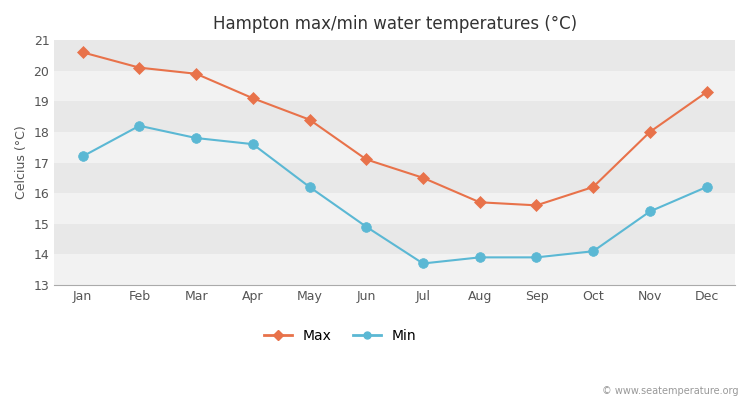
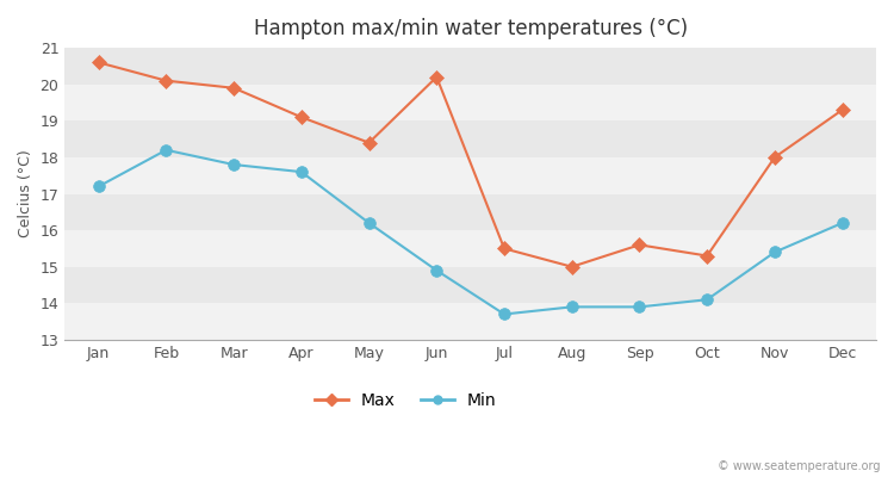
Max/Jun: 17.1 -> 20.2
Max/Jul: 16.5 -> 15.5
Max/Aug: 15.7 -> 15.0
Max/Oct: 16.2 -> 15.3
